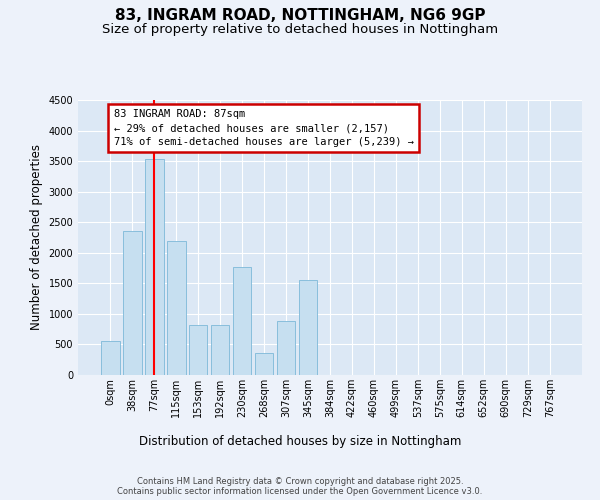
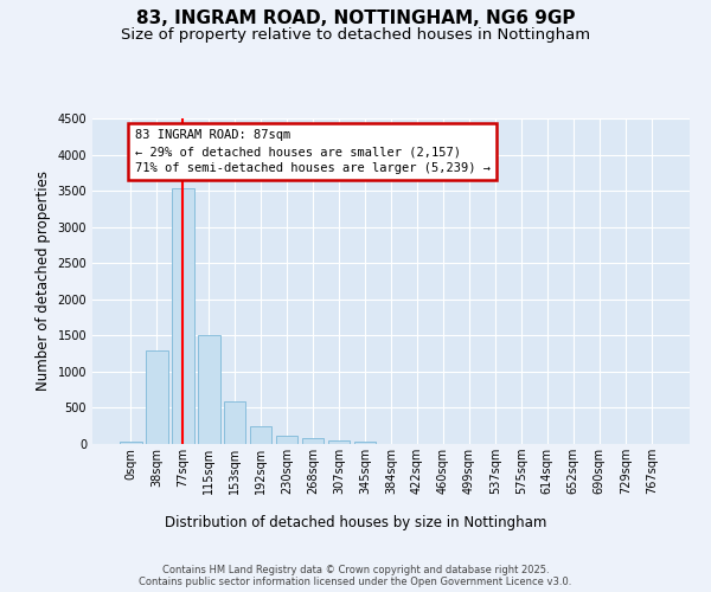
0sqm: 560 -> 30
38sqm: 2360 -> 1300
115sqm: 2200 -> 1500
153sqm: 820 -> 590
192sqm: 820 -> 240
230sqm: 1760 -> 120
268sqm: 360 -> 80
307sqm: 880 -> 50
345sqm: 1560 -> 30
